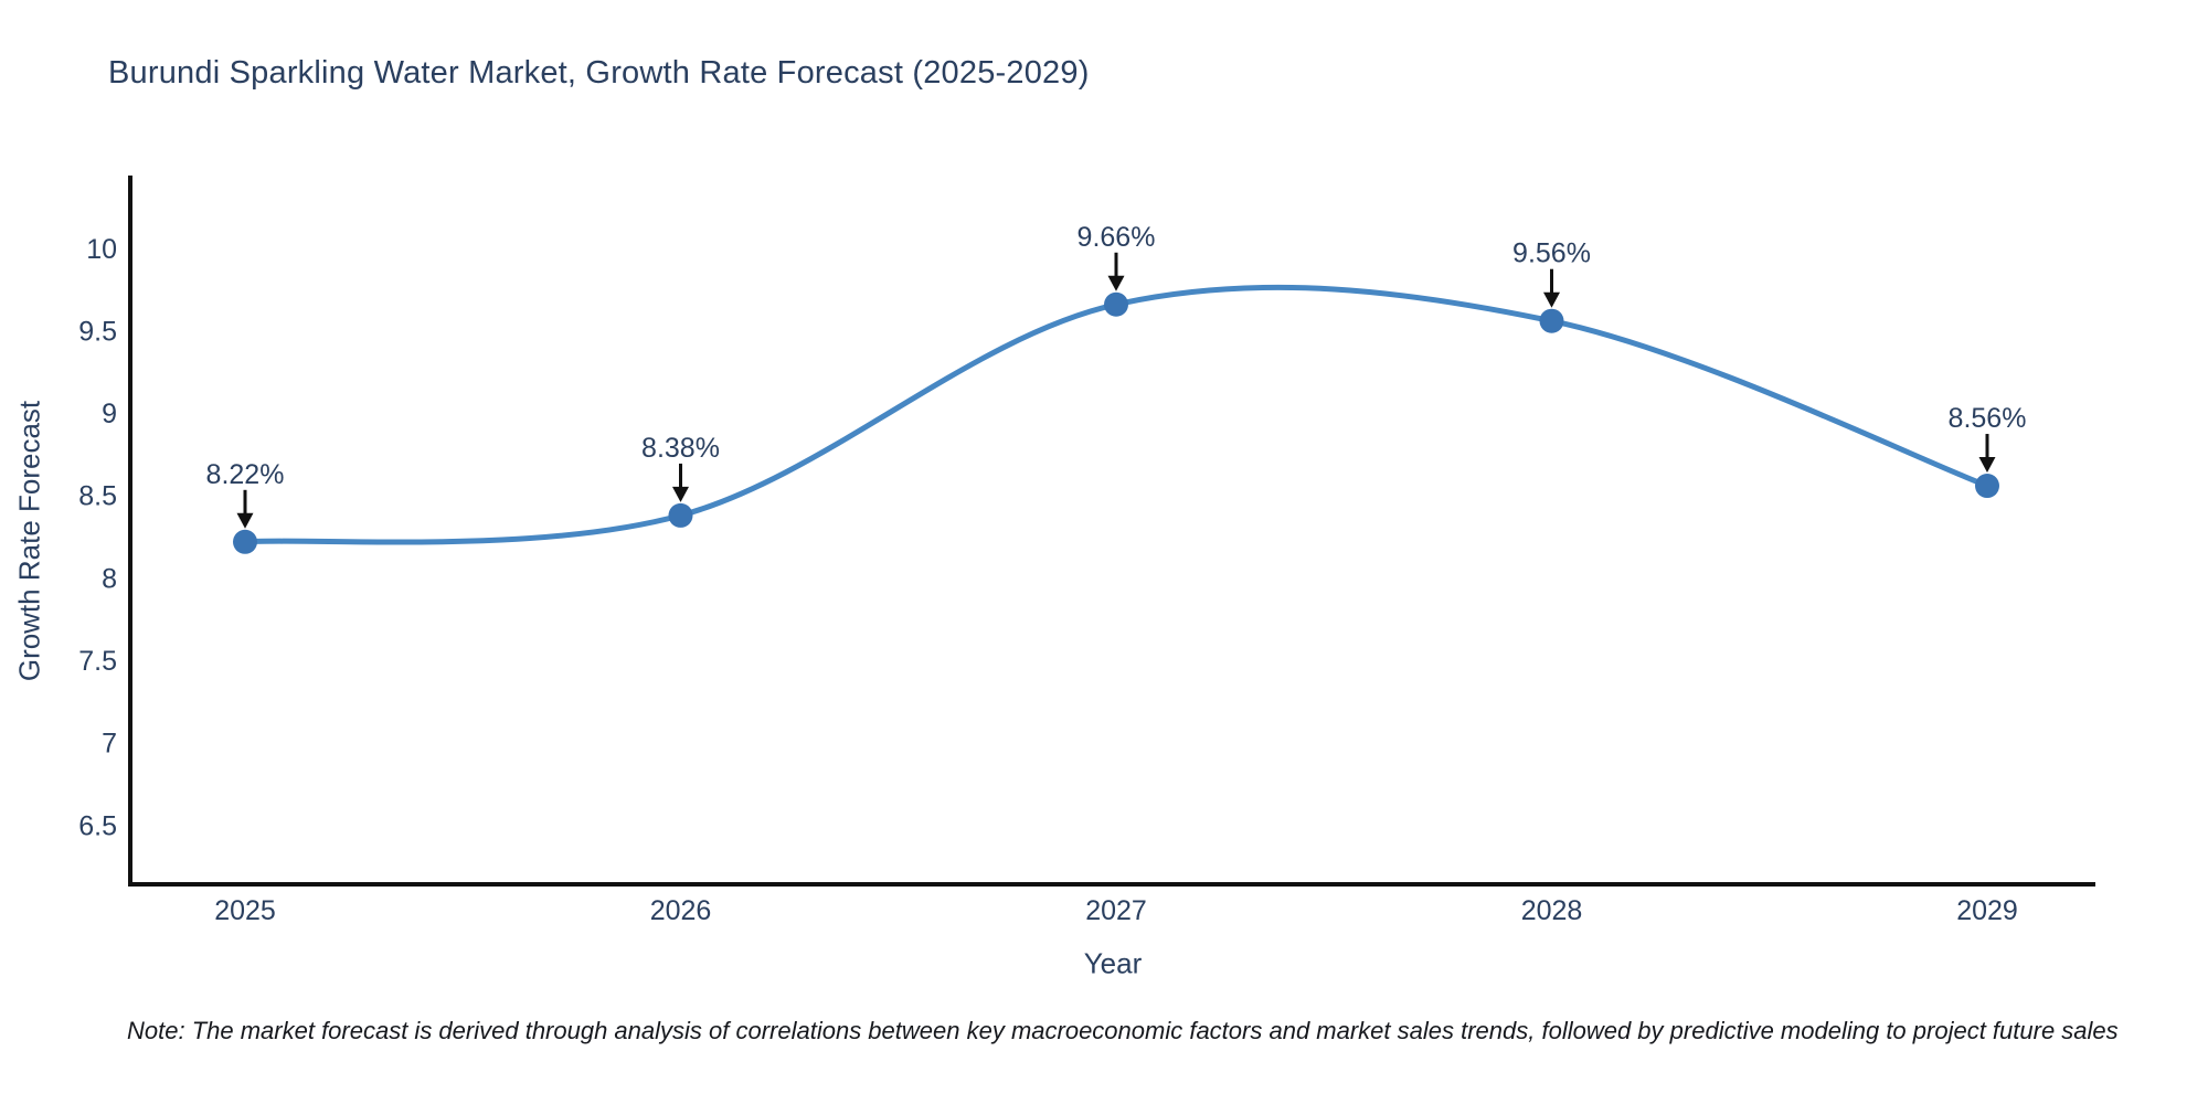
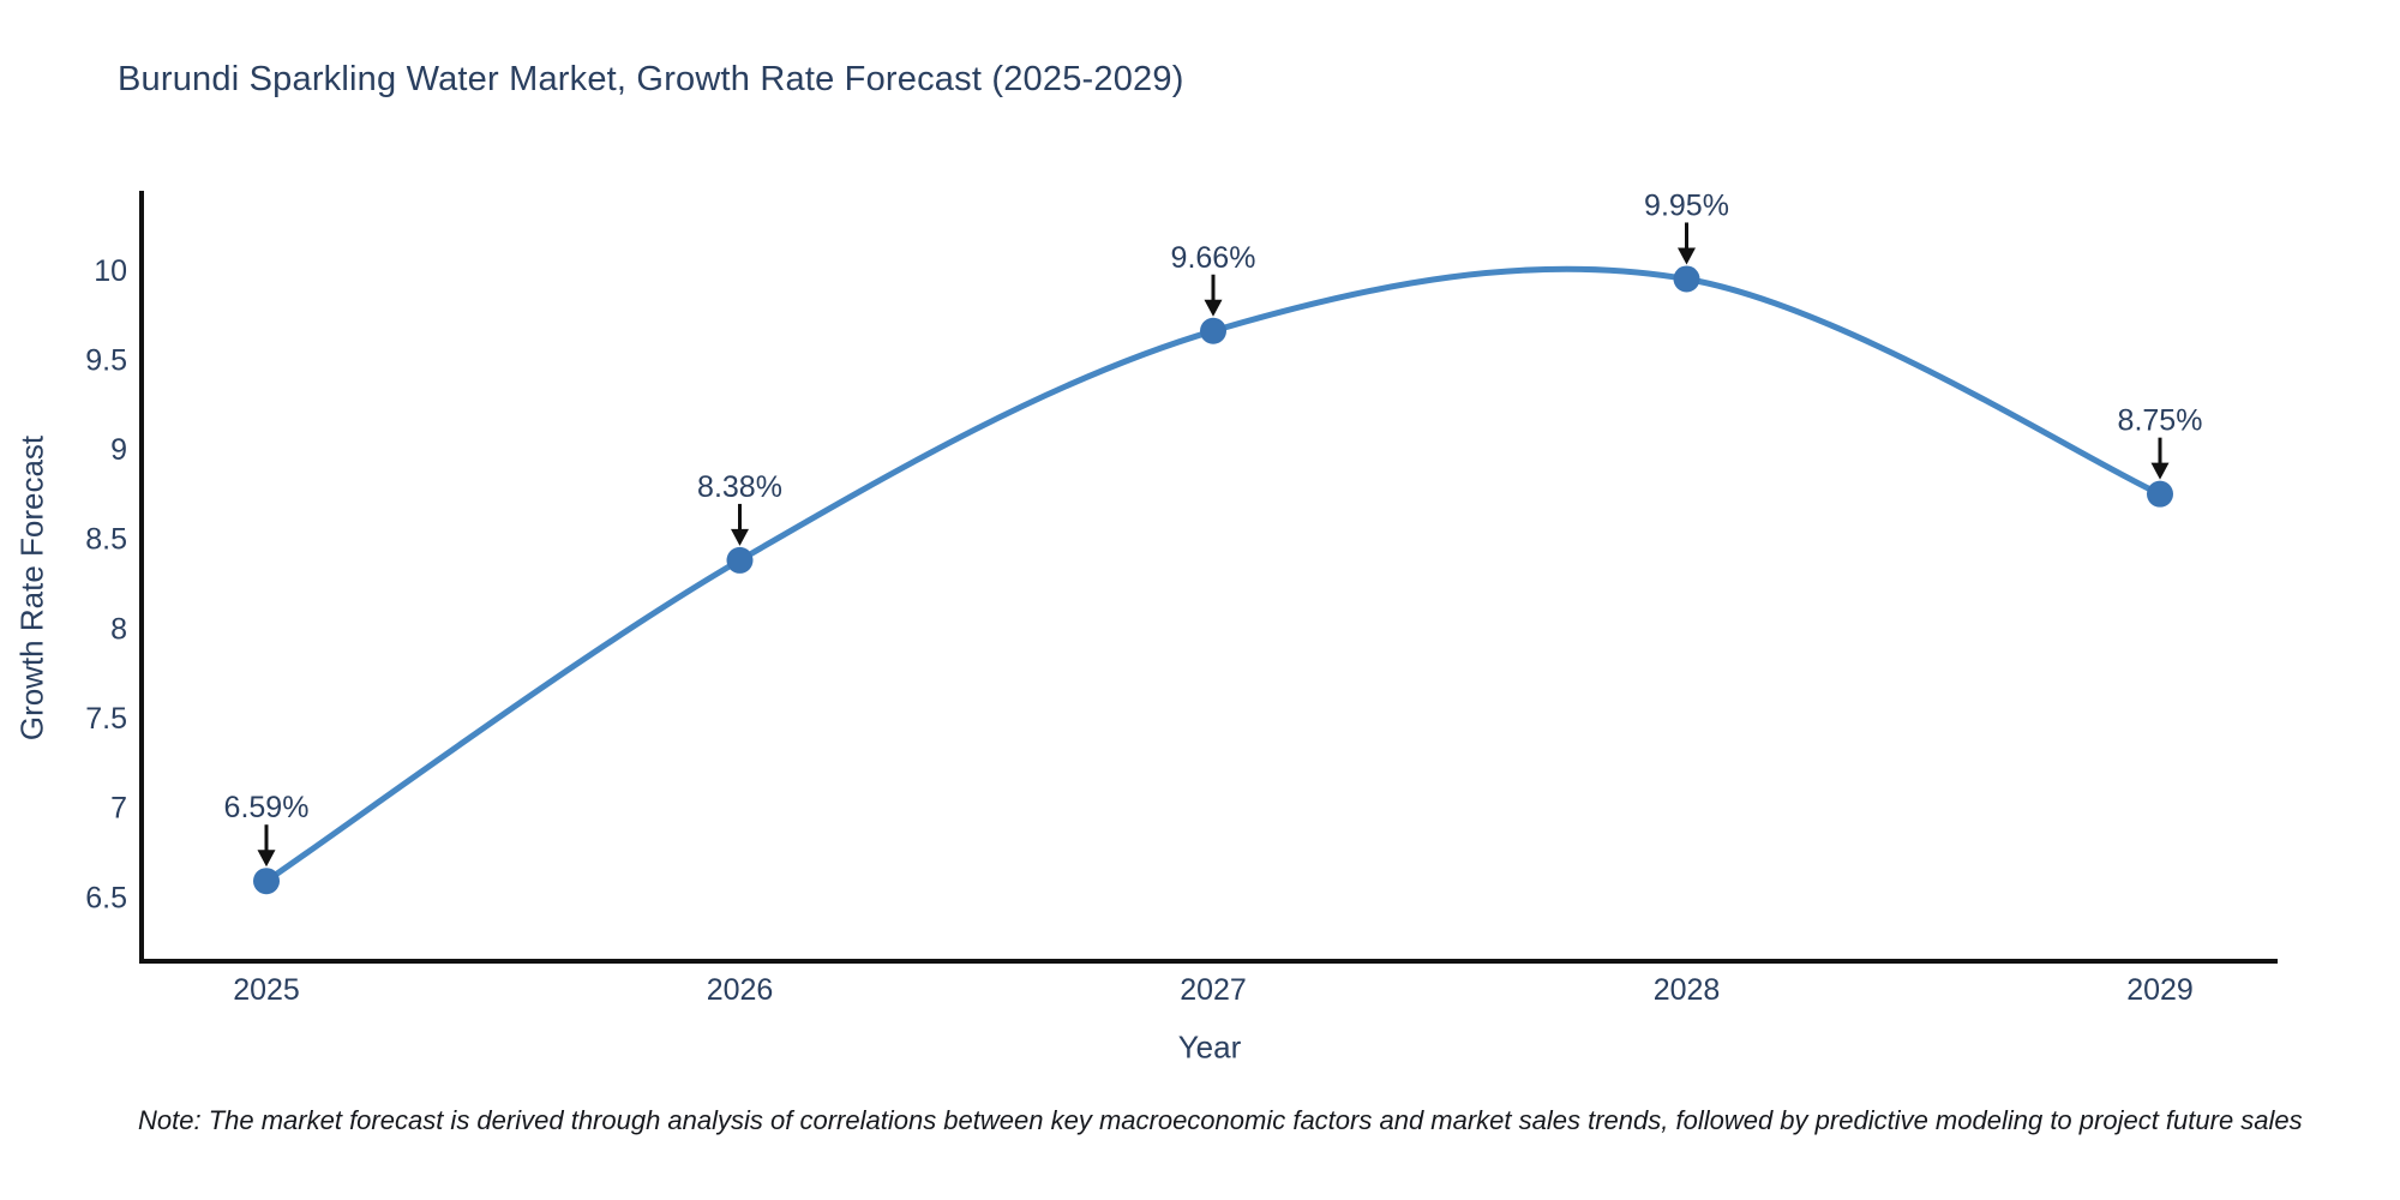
2025: 8.22% -> 6.59%
2028: 9.56% -> 9.95%
2029: 8.56% -> 8.75%
